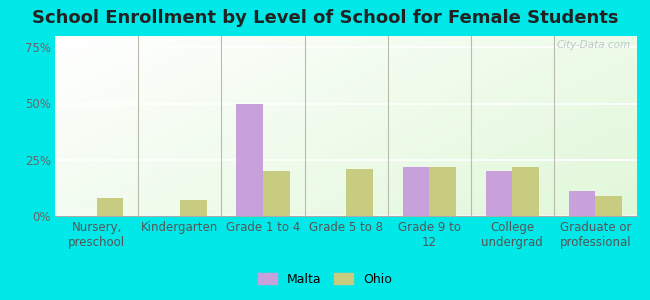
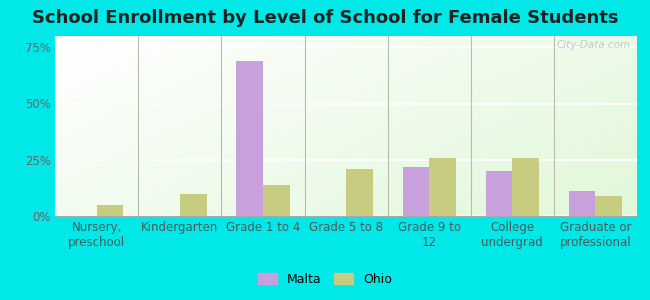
Ohio/Nursery, preschool: 8% -> 5%
Ohio/Kindergarten: 7% -> 10%
Malta/Grade 1 to 4: 50% -> 69%
Ohio/Grade 1 to 4: 20% -> 14%
Ohio/Grade 9 to 12: 22% -> 26%
Ohio/College undergrad: 22% -> 26%
